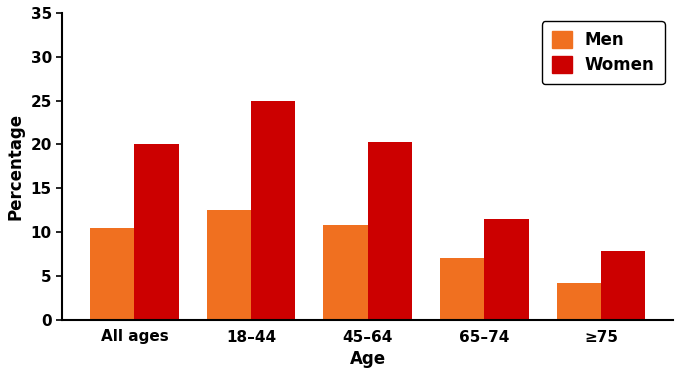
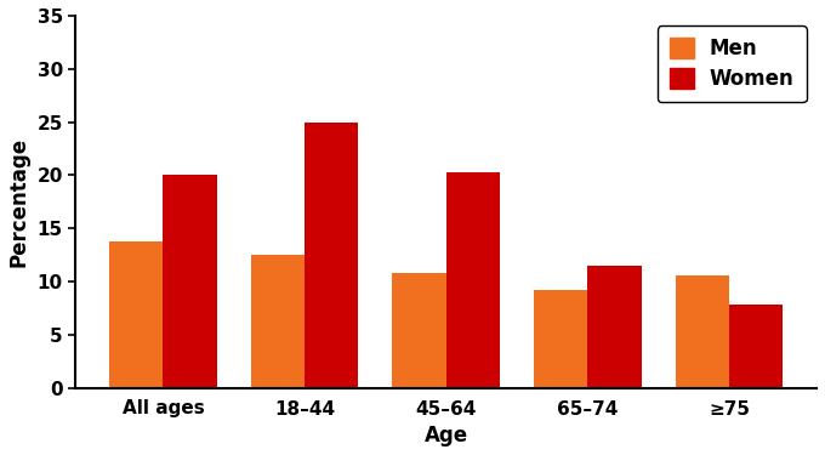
Men/All ages: 10.5 -> 13.8
Men/65–74: 7.0 -> 9.2
Men/≥75: 4.2 -> 10.6
